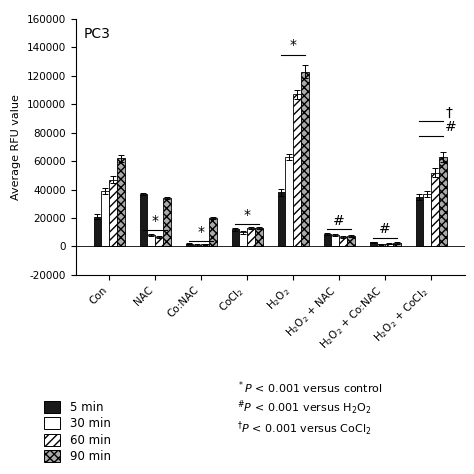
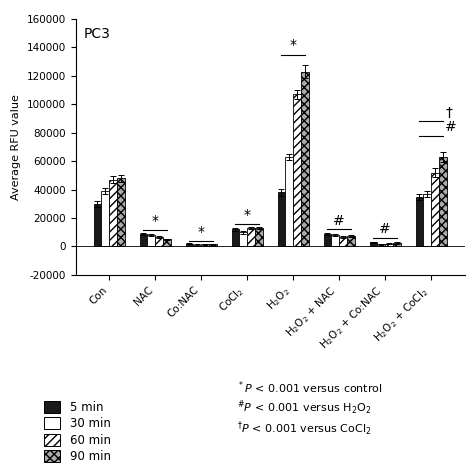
5 min/Con: 21000 -> 30000
90 min/Con: 62000 -> 48000
5 min/NAC: 37000 -> 9000
90 min/NAC: 34000 -> 5000
90 min/Co:NAC: 20000 -> 2000
